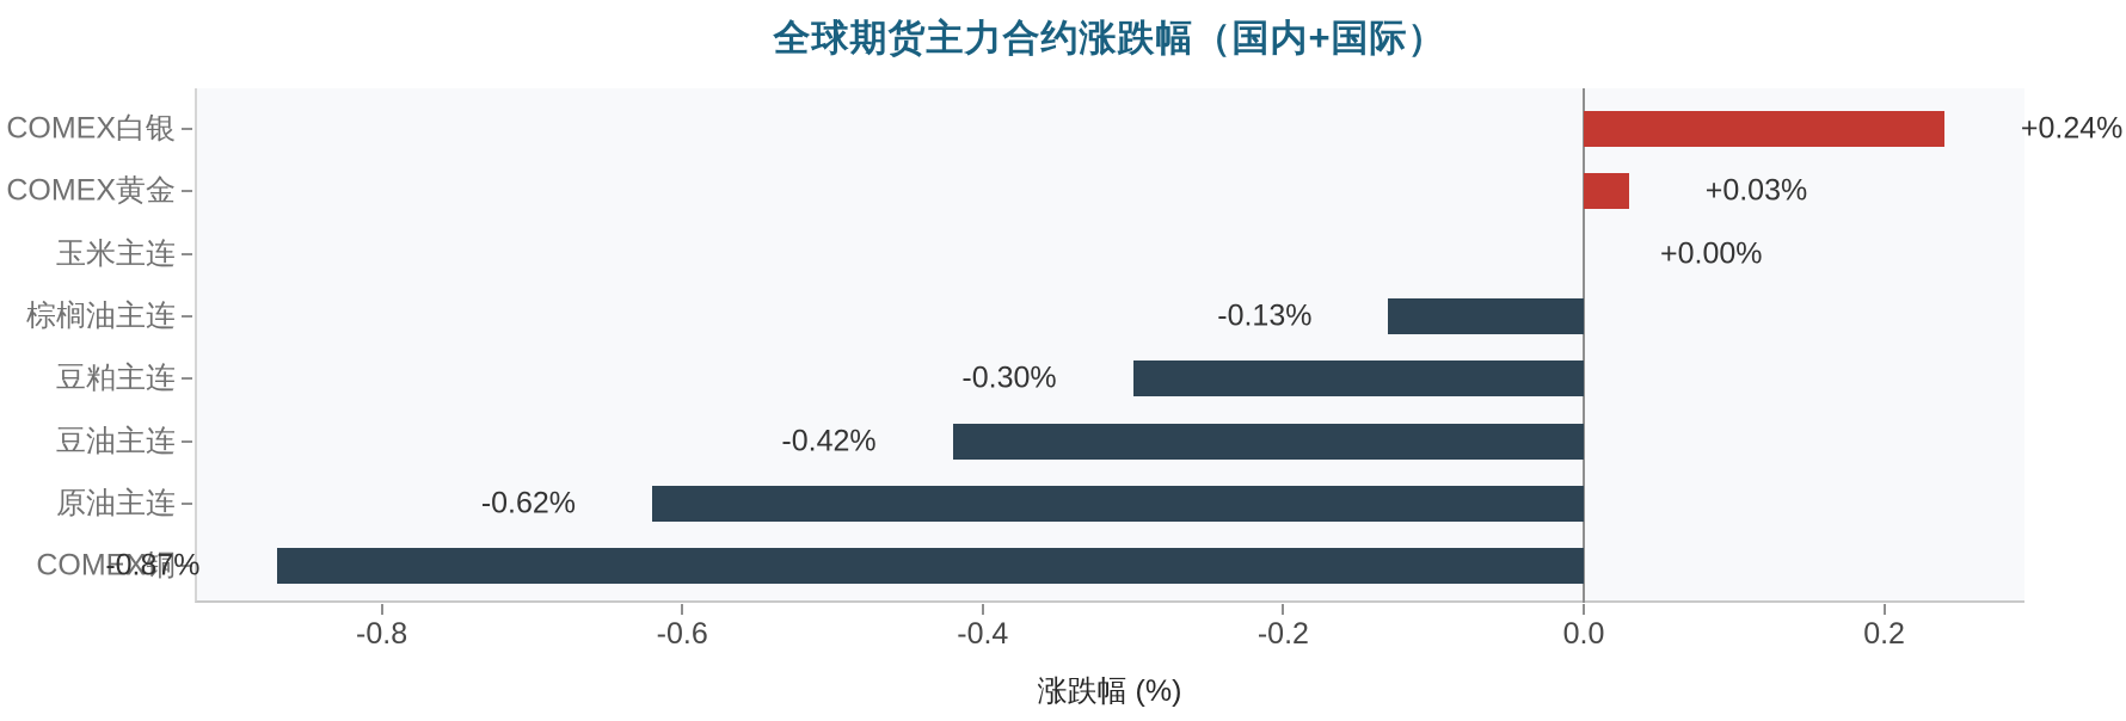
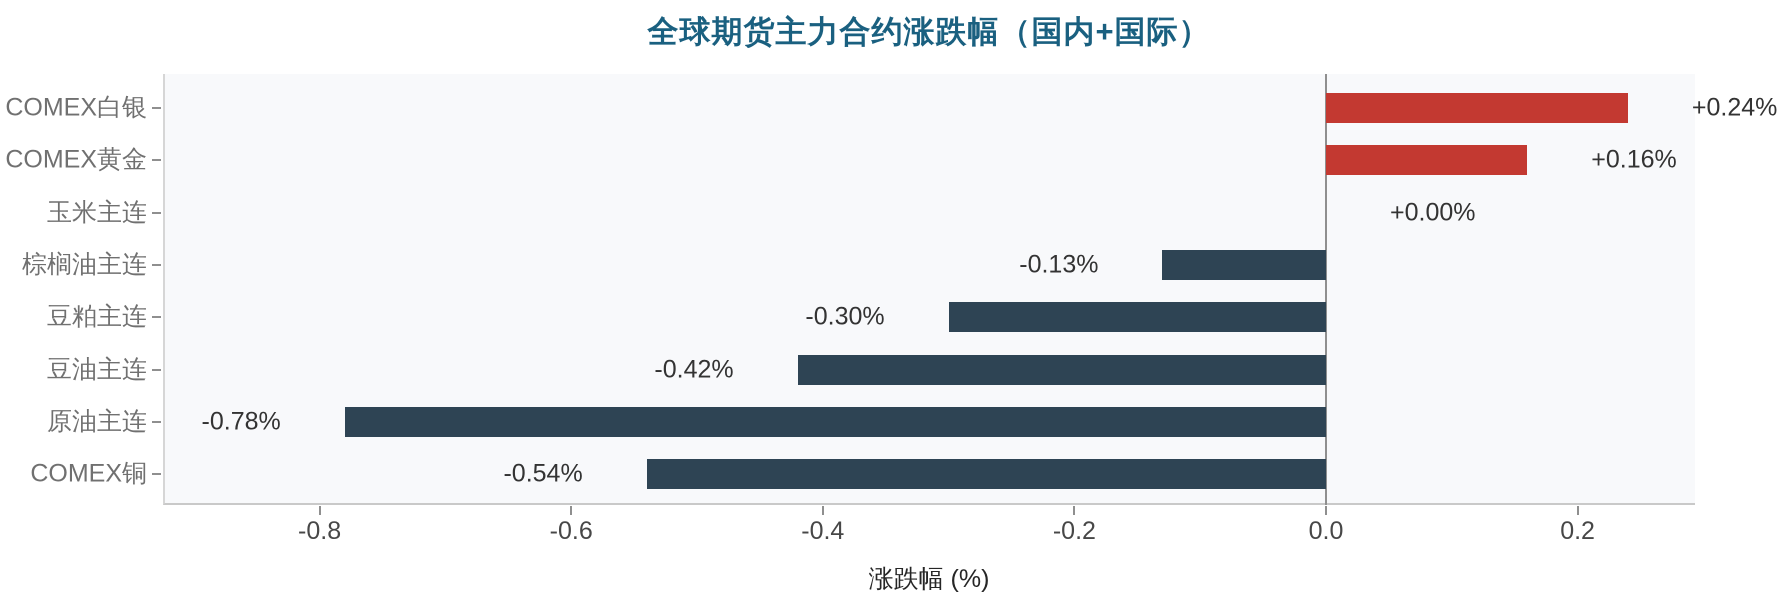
COMEX黄金: +0.03% -> +0.16%
原油主连: -0.62% -> -0.78%
COMEX铜: -0.87% -> -0.54%
